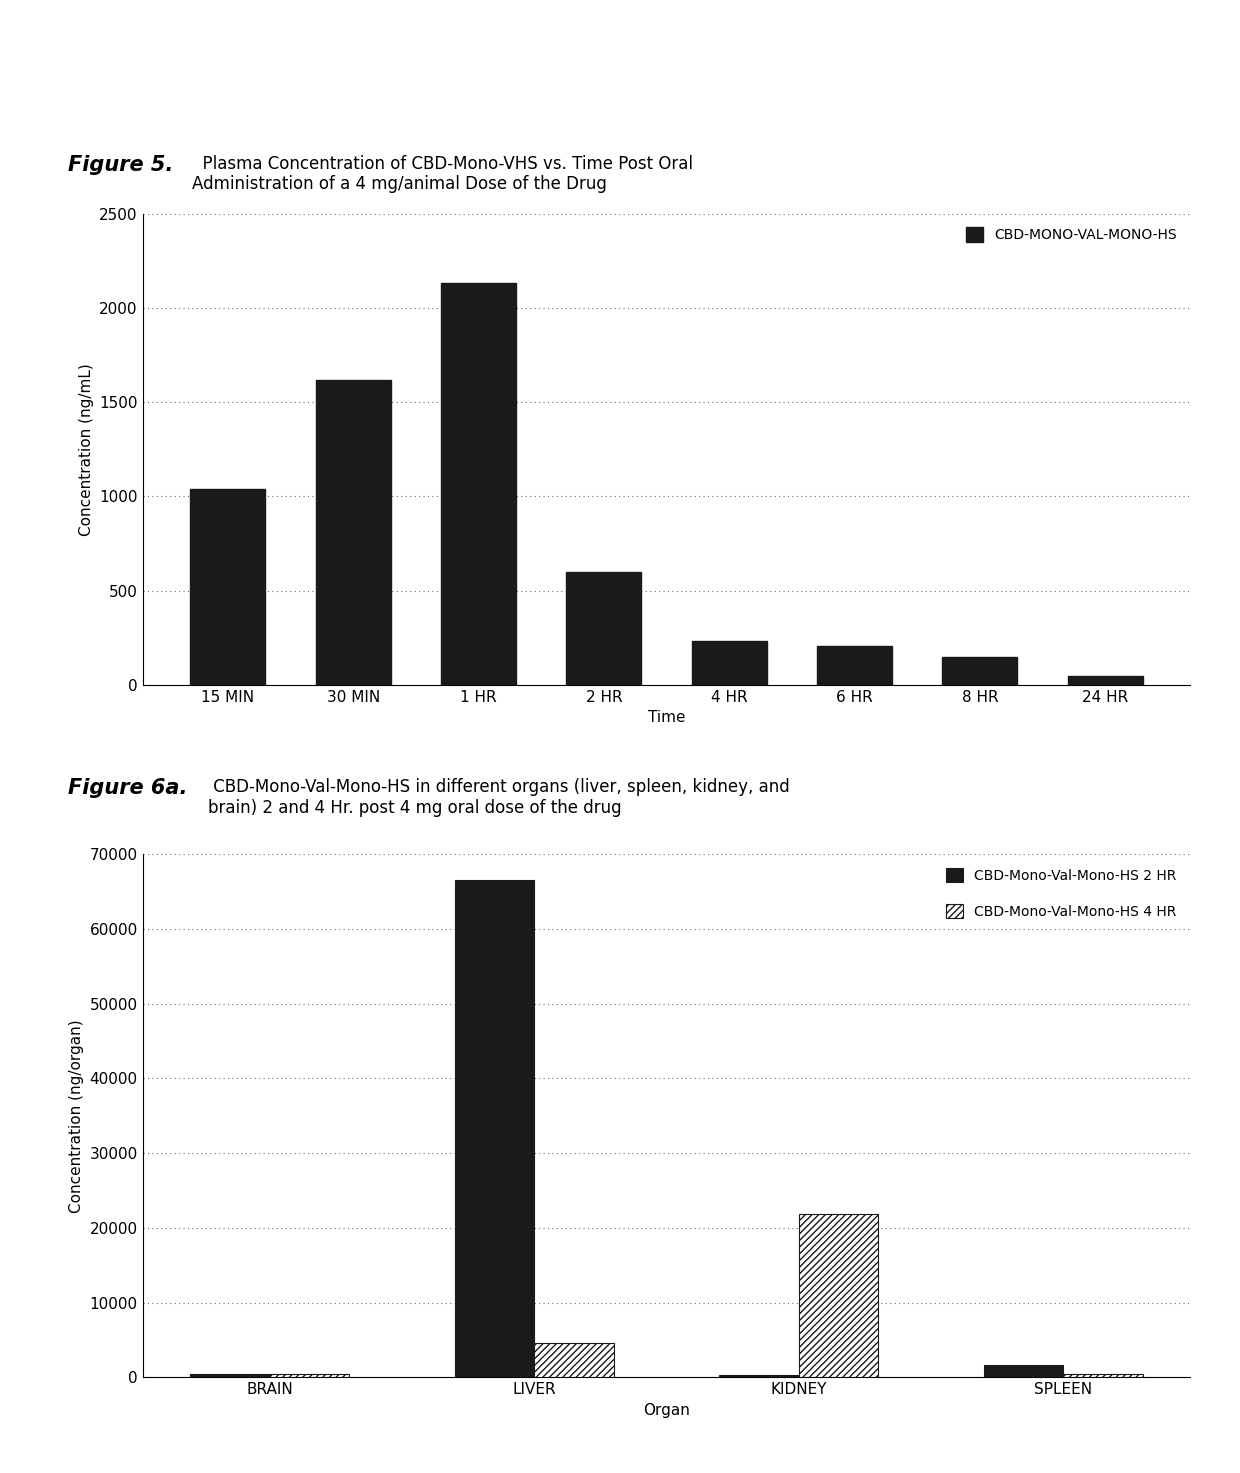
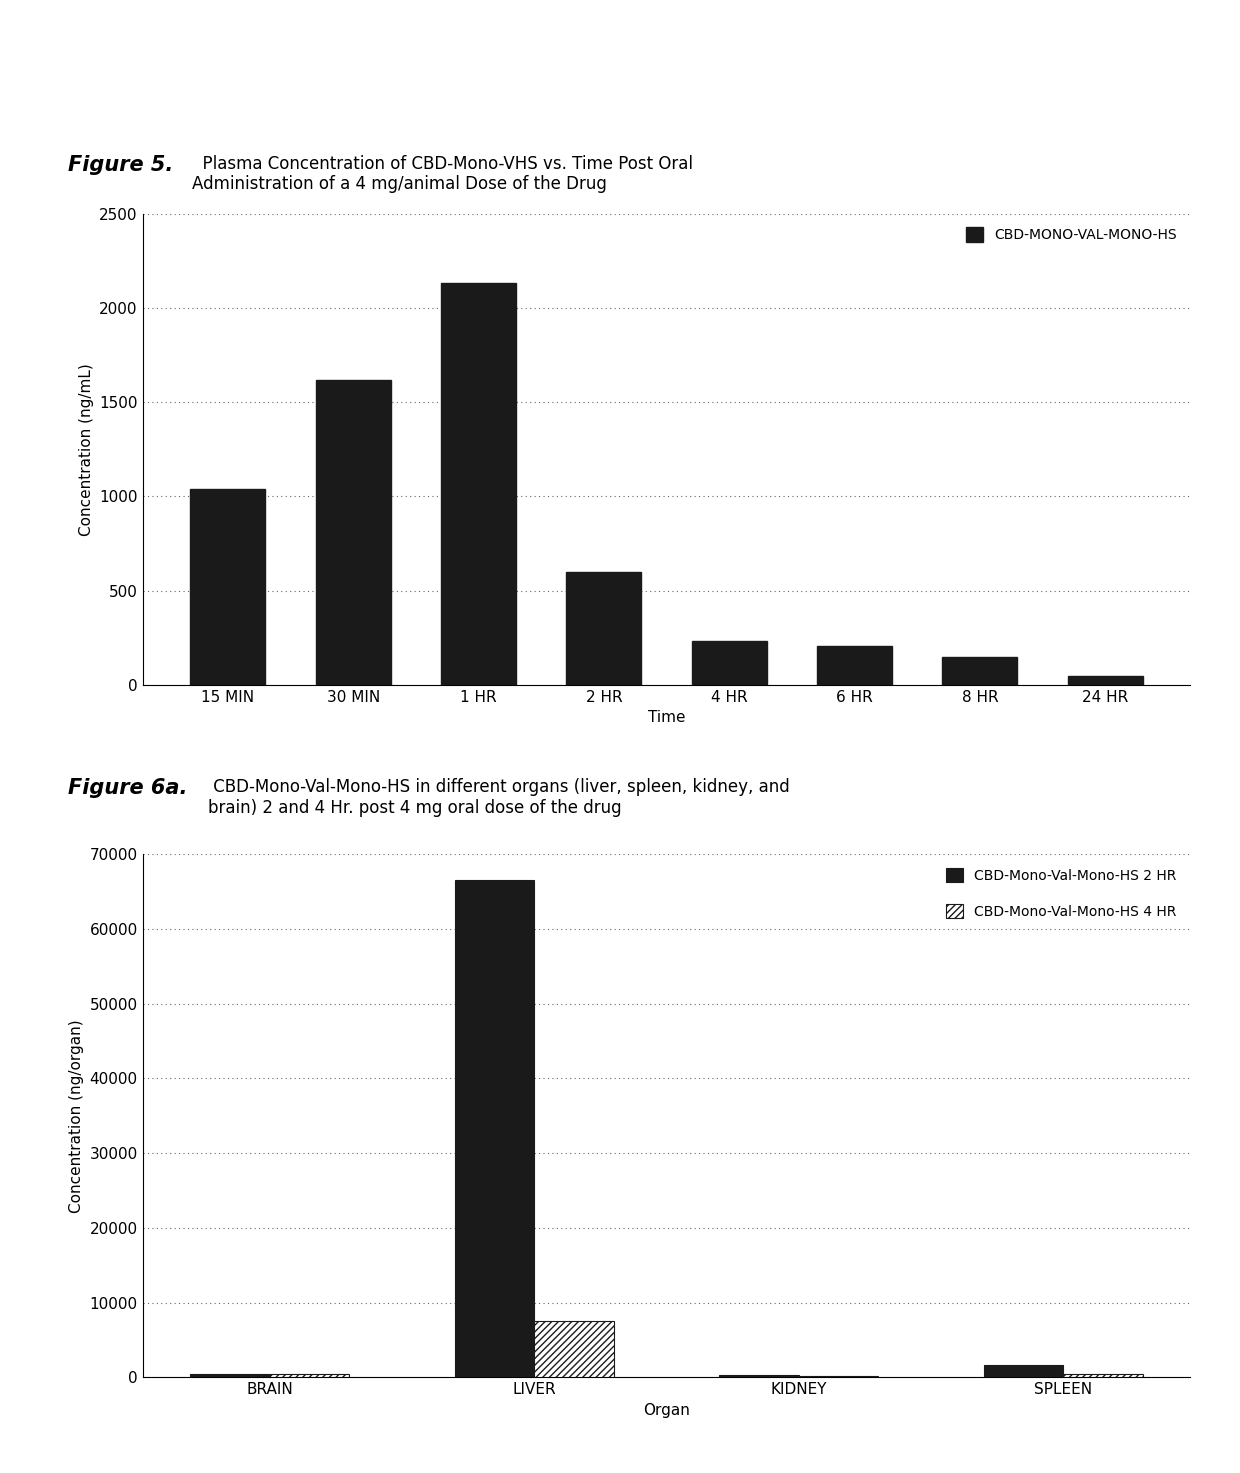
CBD-Mono-Val-Mono-HS 4 HR/LIVER: 4600 -> 7500
CBD-Mono-Val-Mono-HS 4 HR/KIDNEY: 21800 -> 200
